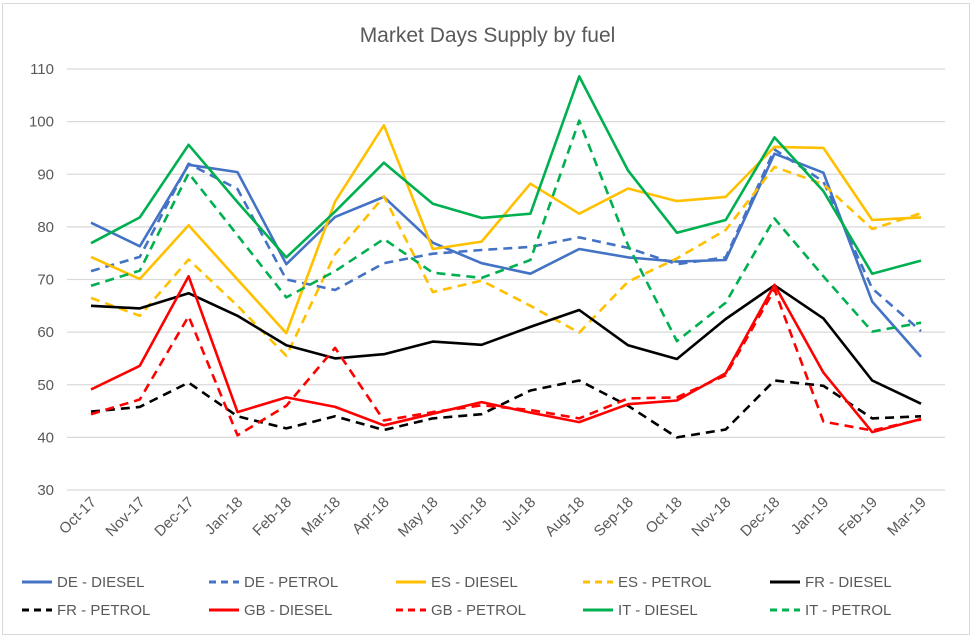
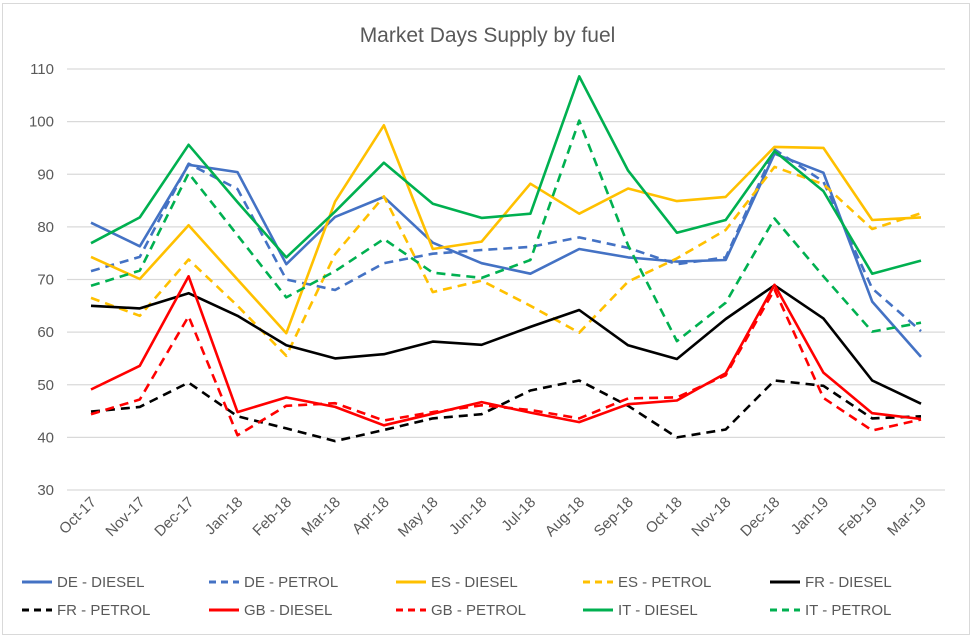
FR - PETROL/Mar-18: 44 -> 39
GB - PETROL/Mar-18: 57 -> 46
IT - DIESEL/Dec-18: 97 -> 94
GB - PETROL/Jan-19: 43 -> 48
GB - DIESEL/Feb-19: 41 -> 45
